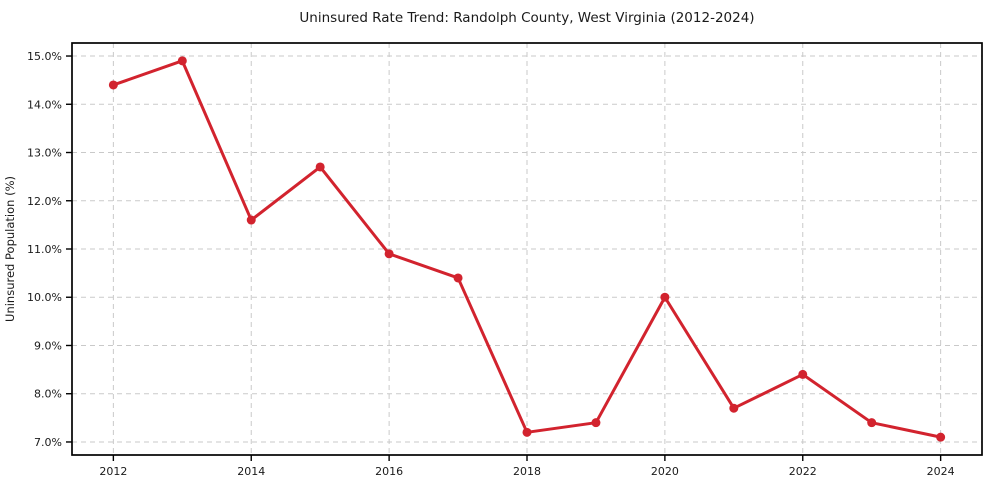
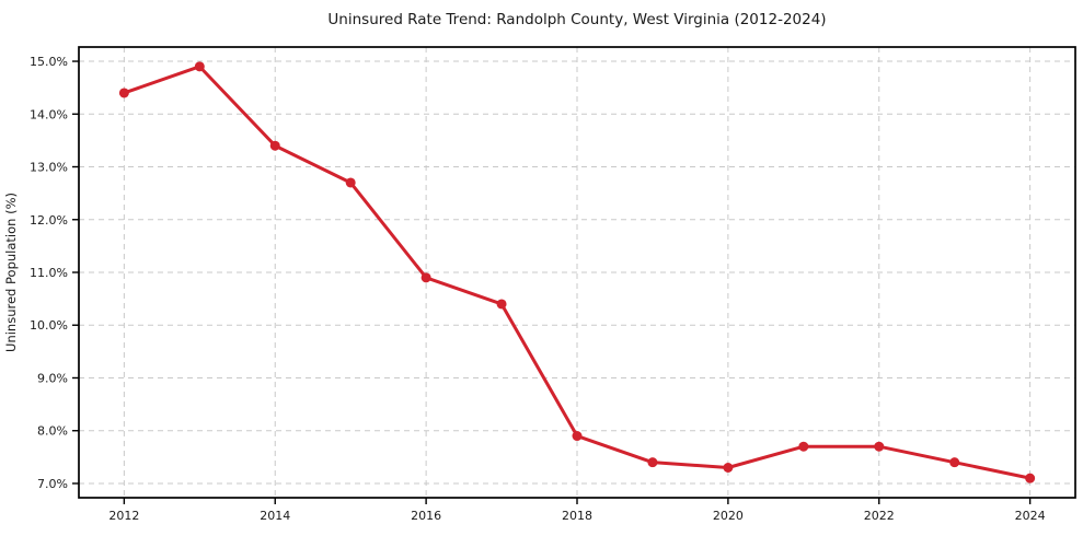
2014: 11.6% -> 13.4%
2018: 7.2% -> 7.9%
2020: 10.0% -> 7.3%
2022: 8.4% -> 7.7%
